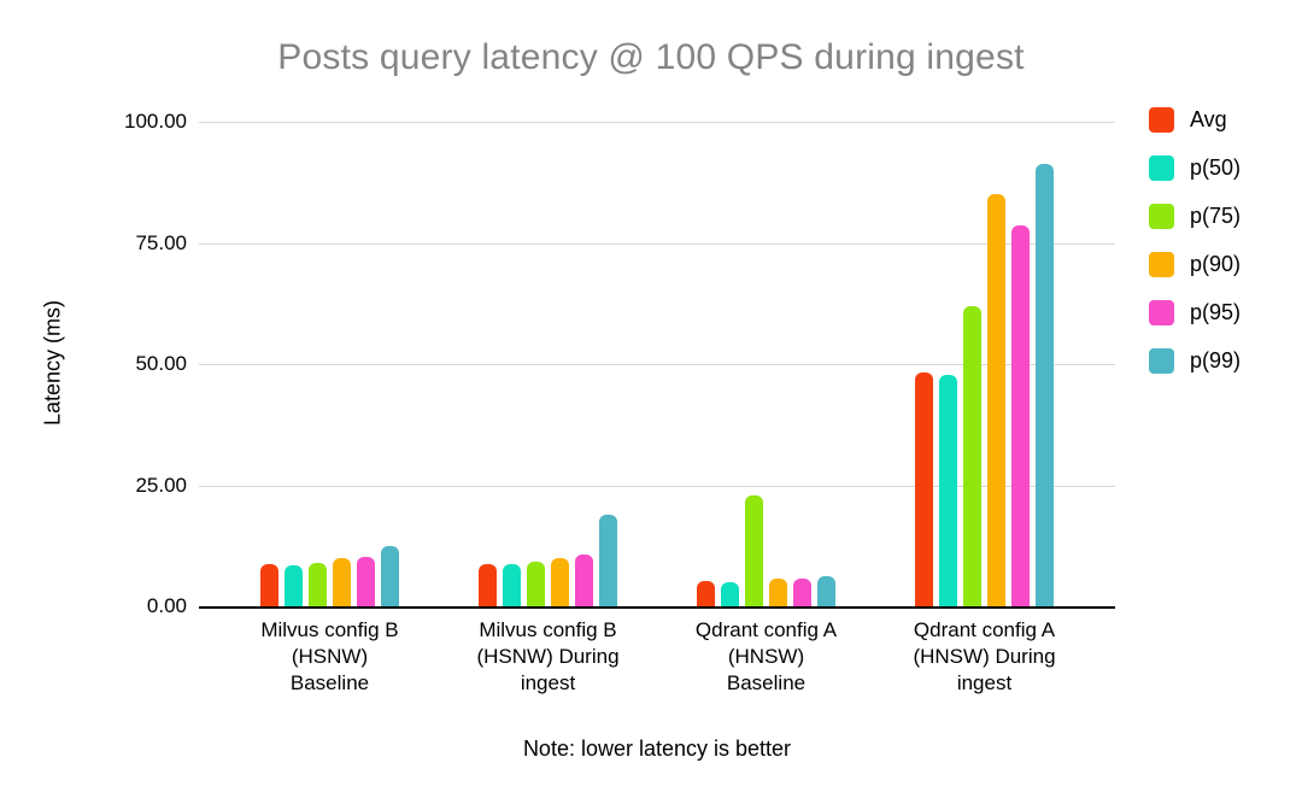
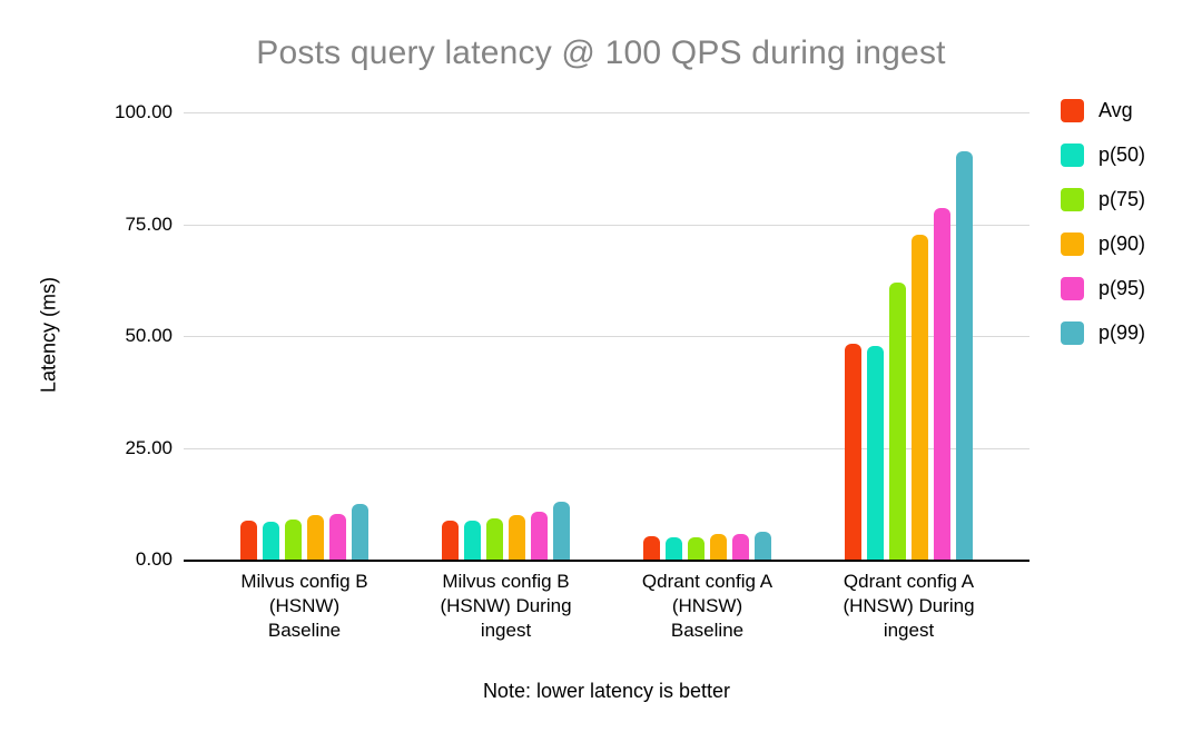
p(99)/Milvus config B (HSNW) During ingest: 19 -> 13
p(75)/Qdrant config A (HNSW) Baseline: 23 -> 5
p(90)/Qdrant config A (HNSW) During ingest: 85 -> 73
